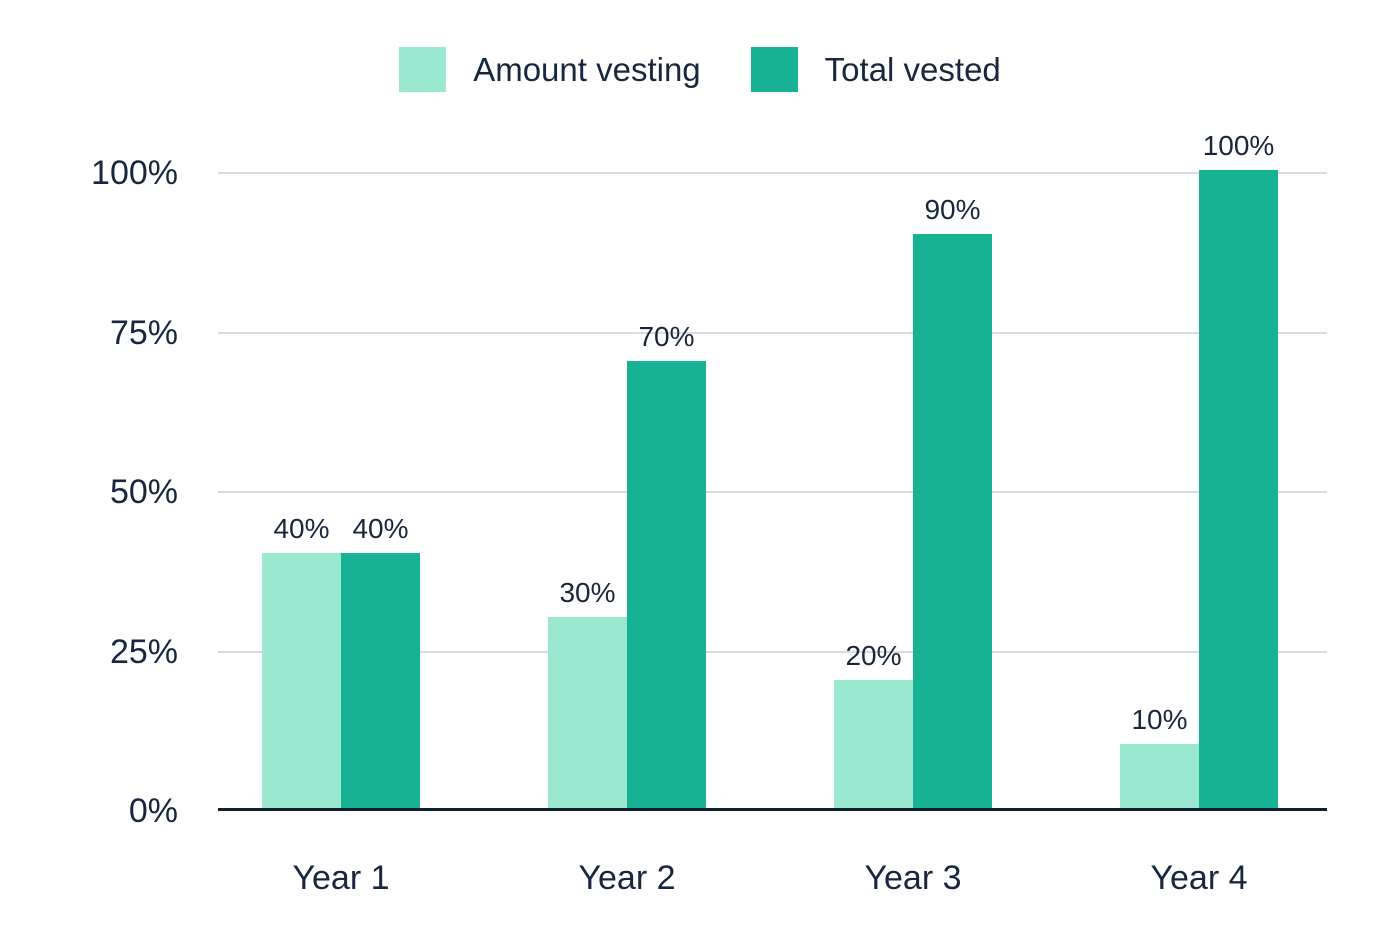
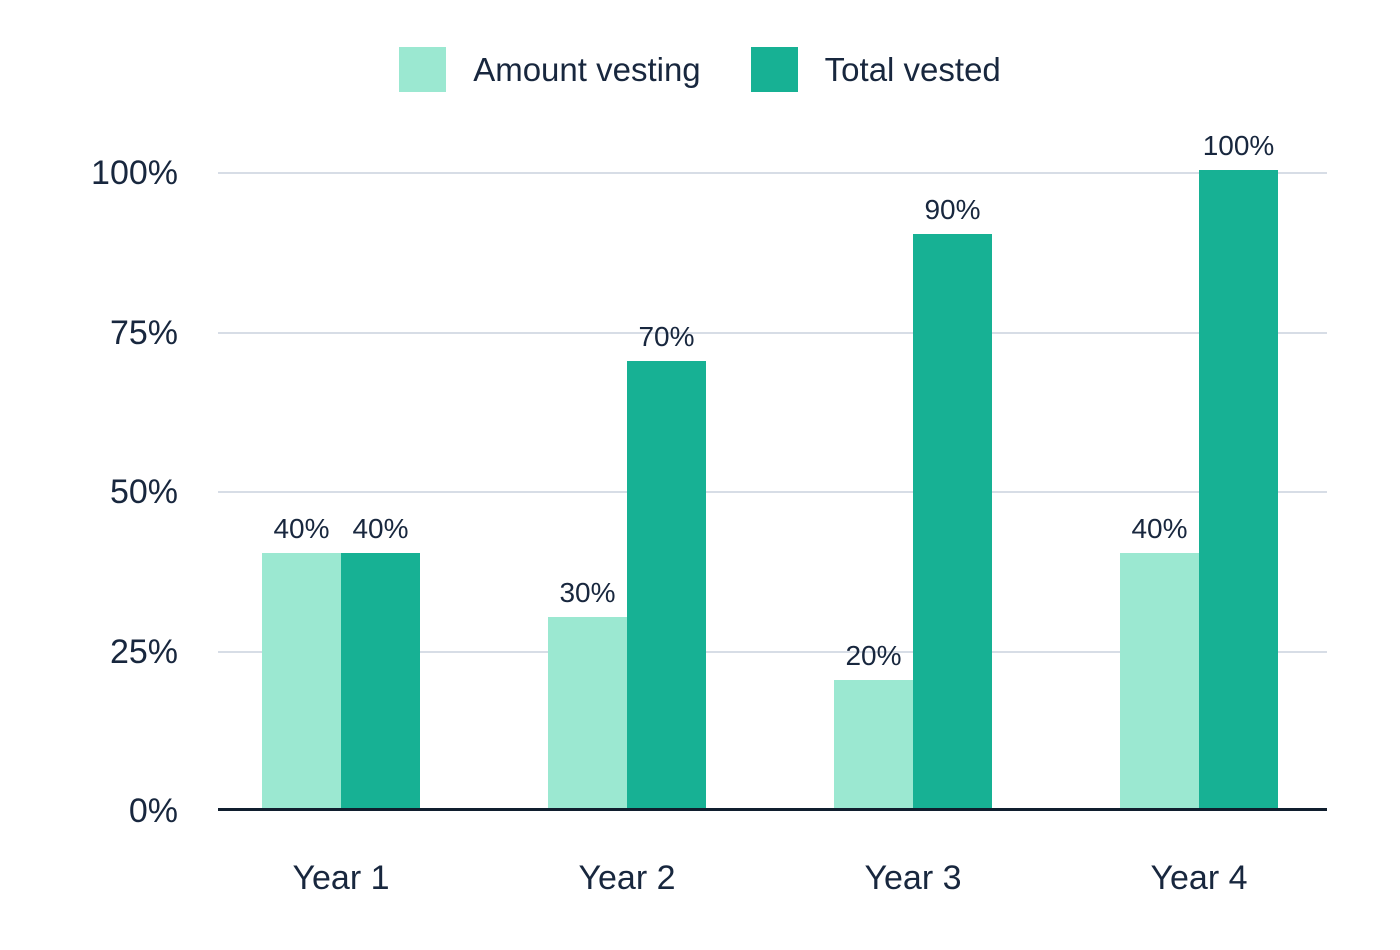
Amount vesting/Year 4: 10% -> 40%
